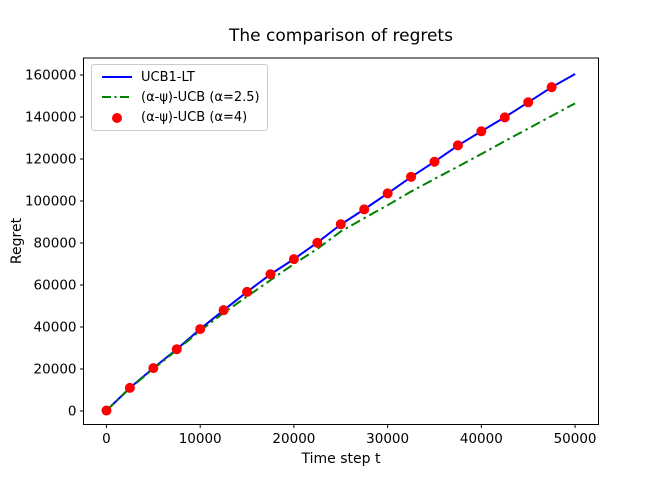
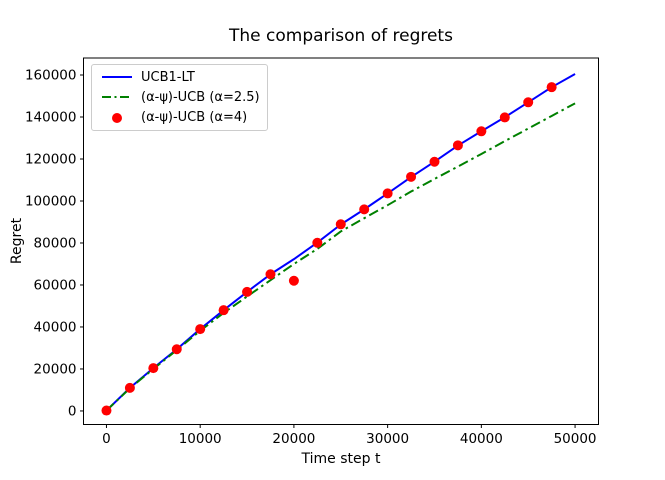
(α-ψ)-UCB (α=4)/20000: 72000 -> 62000
